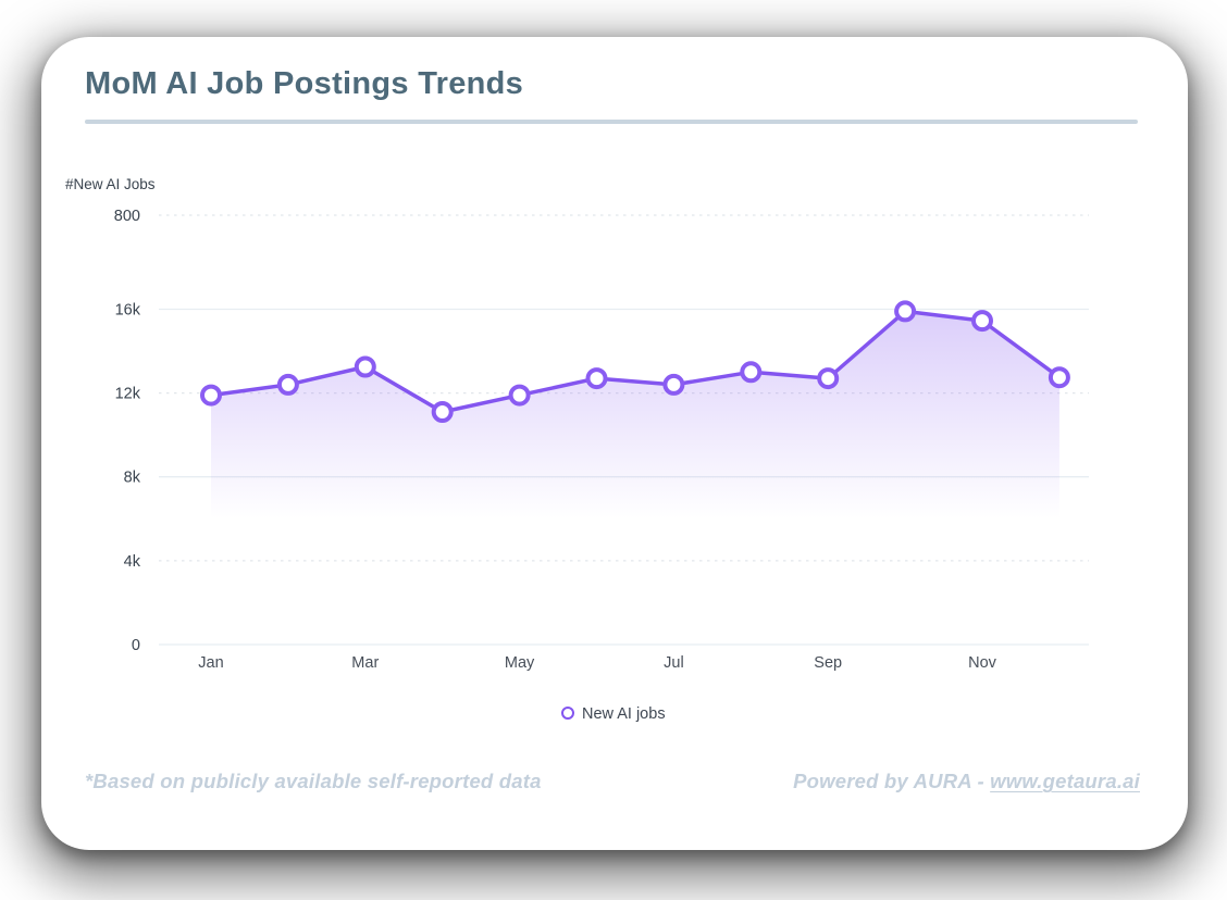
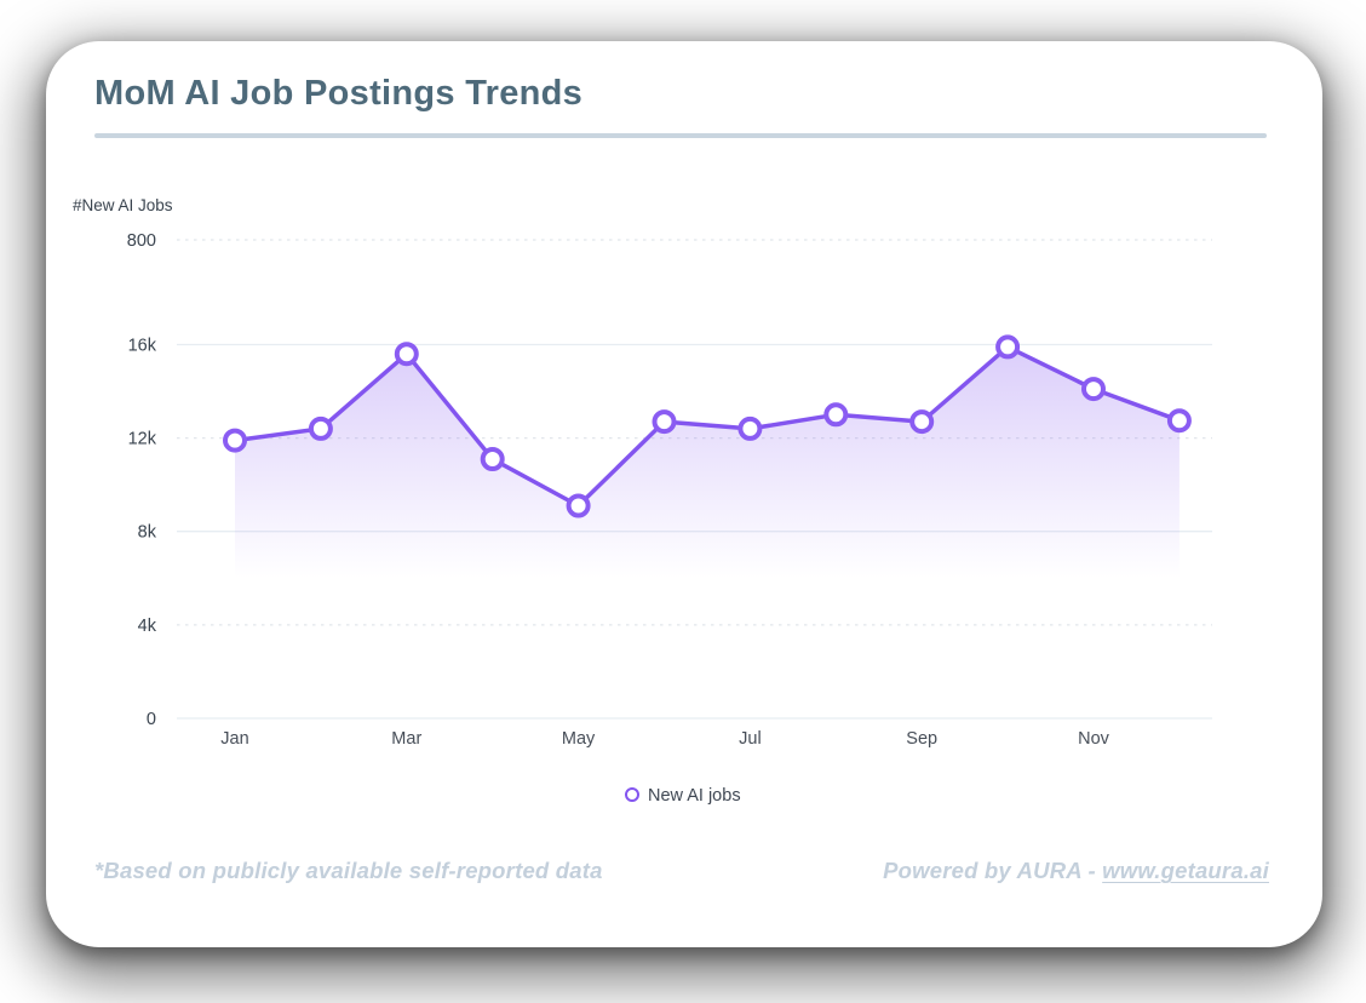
Mar: 13.2k -> 15.6k
May: 11.9k -> 9.1k
Nov: 15.4k -> 14.1k
